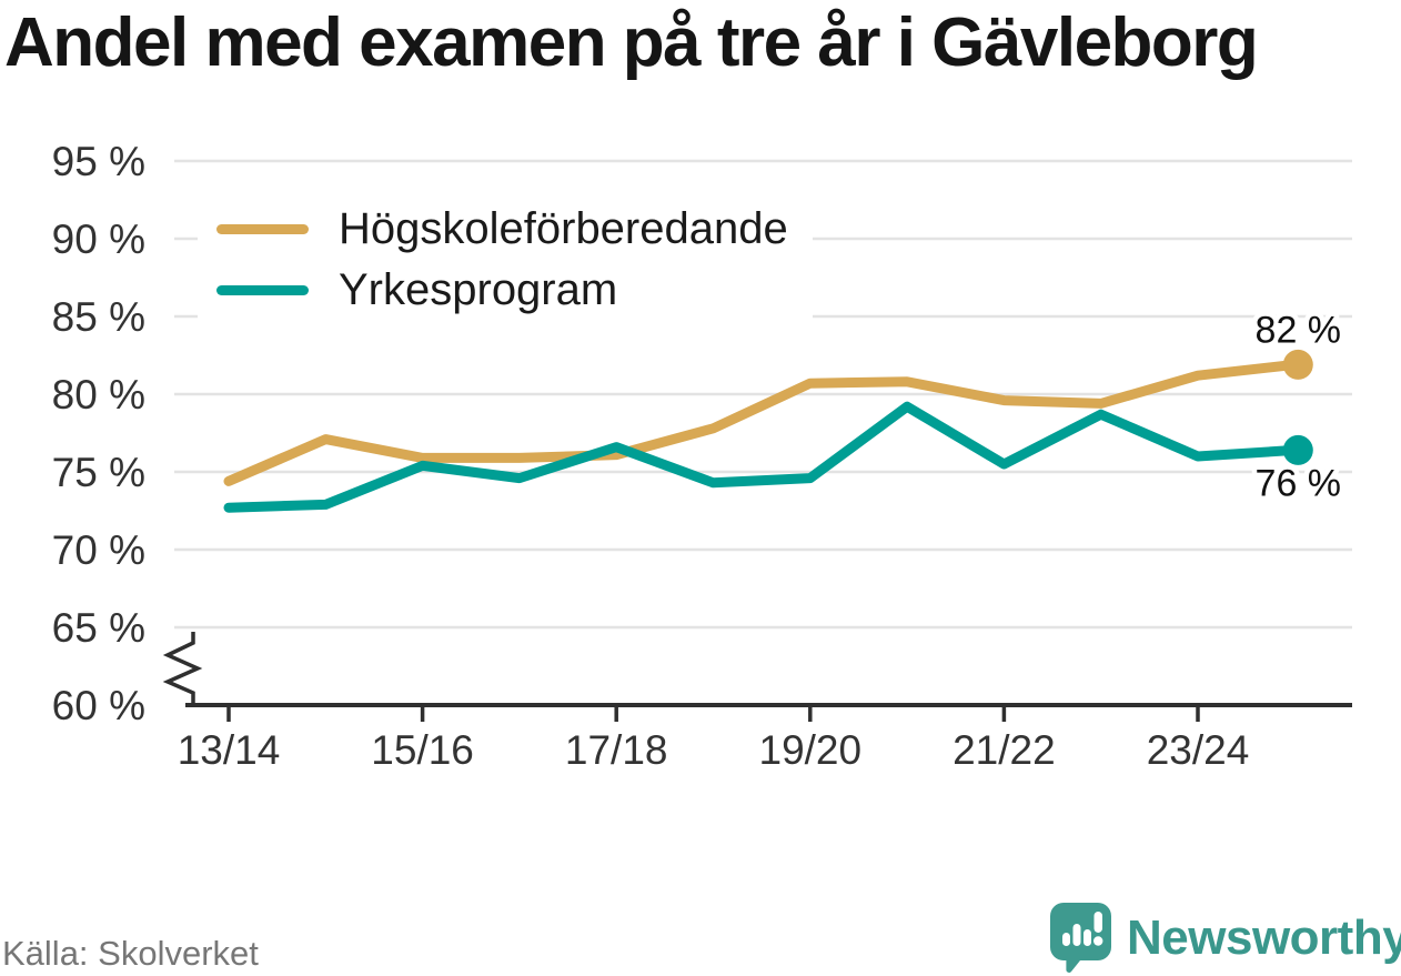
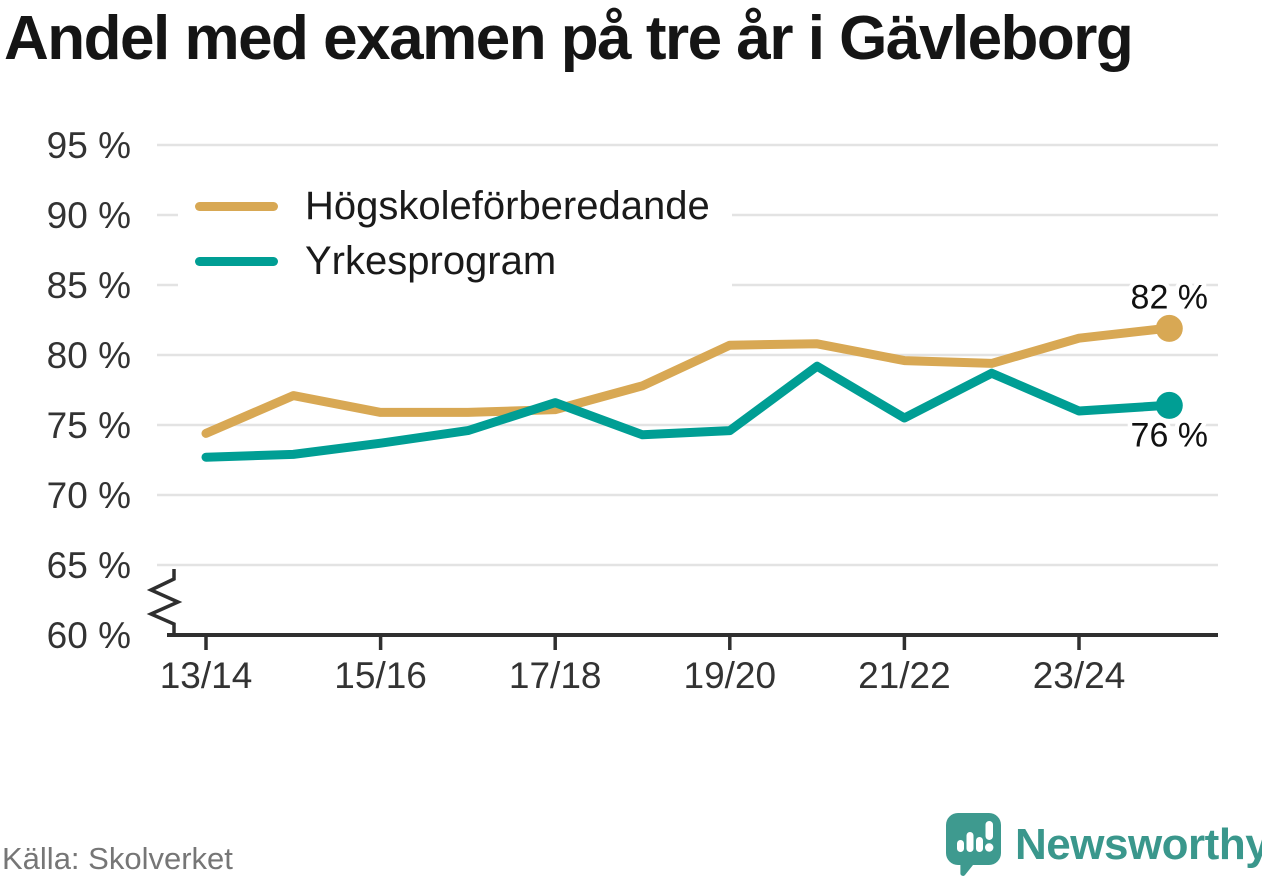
Yrkesprogram/15/16: 75.4% -> 73.7%
